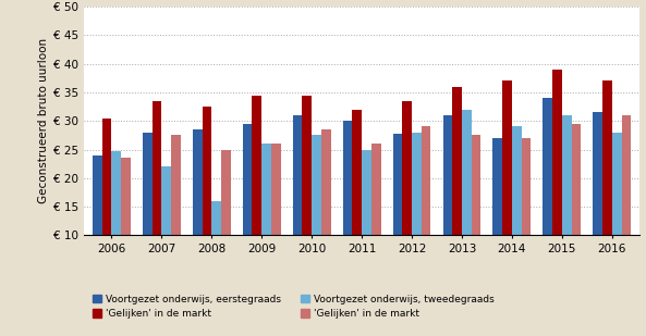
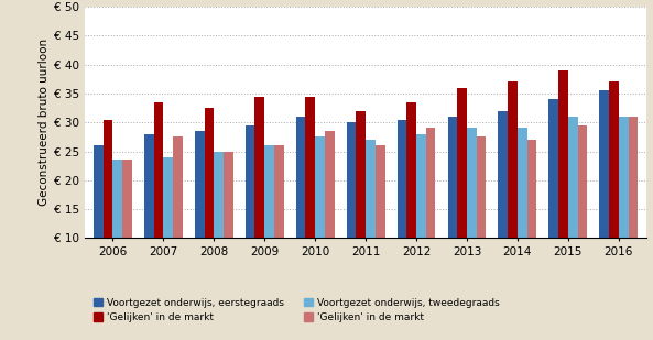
Voortgezet onderwijs, eerstegraads/2006: € 24.0 -> € 26.0
Voortgezet onderwijs, tweedegraads/2006: € 24.8 -> € 23.5
Voortgezet onderwijs, tweedegraads/2007: € 22.0 -> € 24.0
Voortgezet onderwijs, tweedegraads/2008: € 16.0 -> € 25.0
Voortgezet onderwijs, tweedegraads/2011: € 25.0 -> € 27.0
Voortgezet onderwijs, eerstegraads/2012: € 27.8 -> € 30.5
Voortgezet onderwijs, tweedegraads/2013: € 32.0 -> € 29.0
Voortgezet onderwijs, eerstegraads/2014: € 27.0 -> € 32.0
Voortgezet onderwijs, eerstegraads/2016: € 31.6 -> € 35.5
Voortgezet onderwijs, tweedegraads/2016: € 28.0 -> € 31.0
